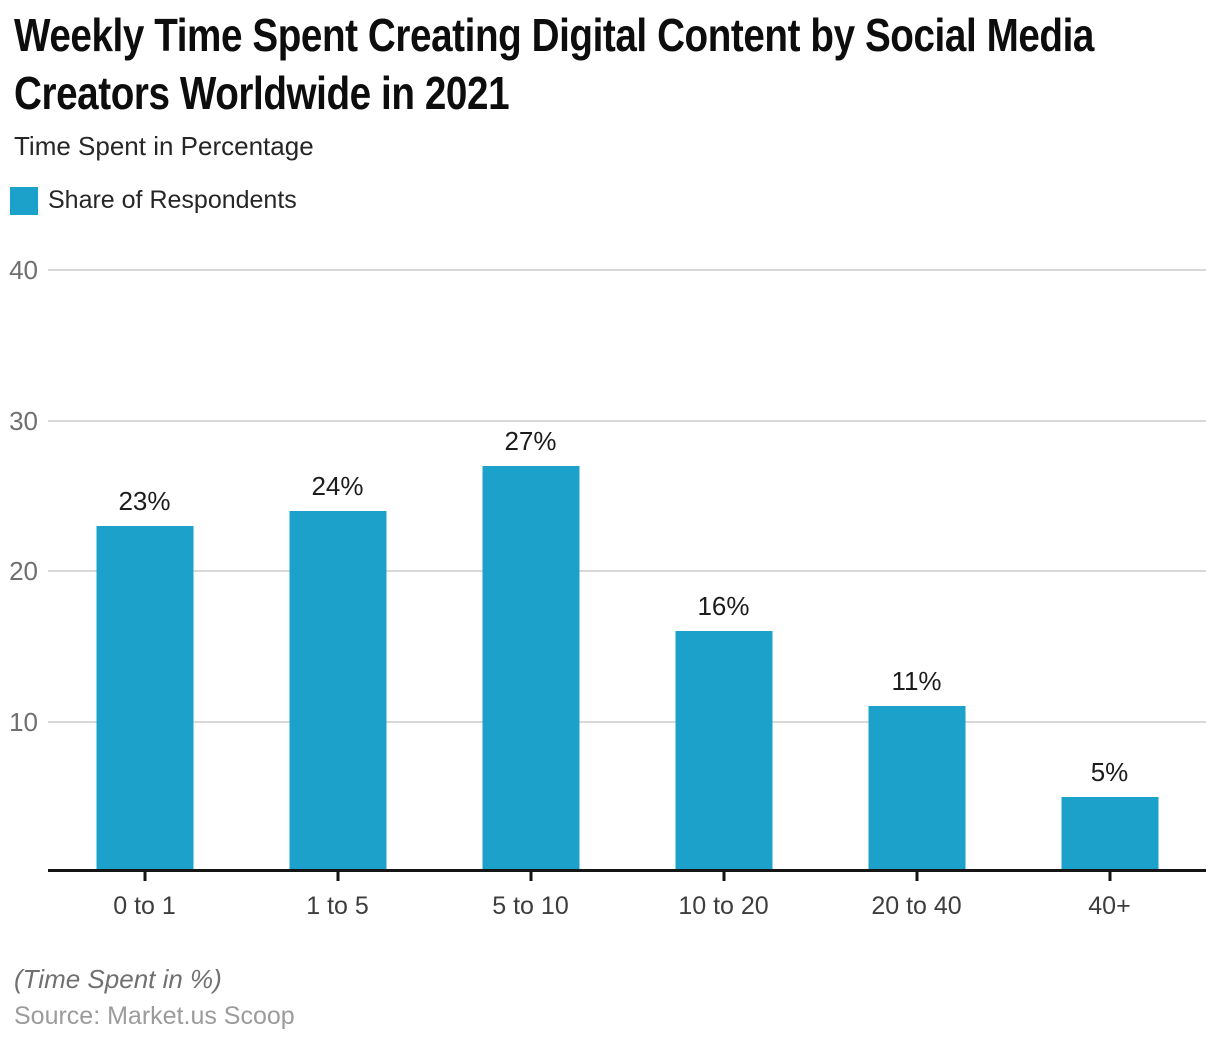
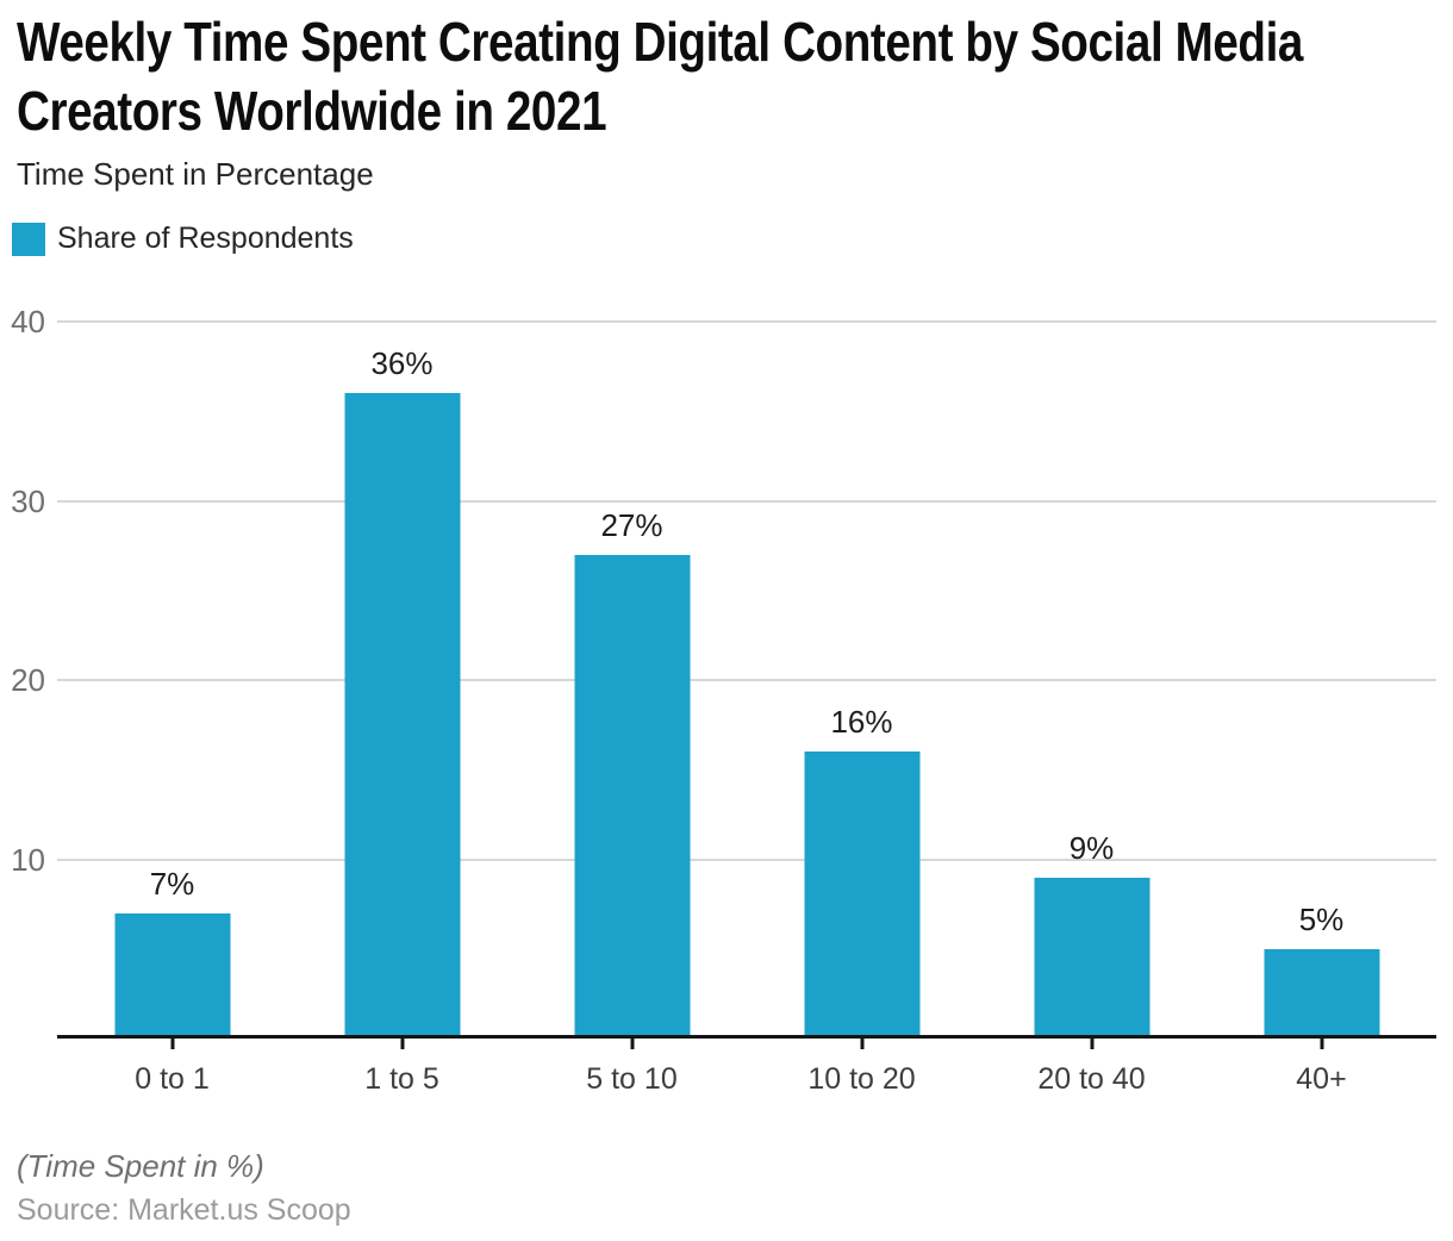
0 to 1: 23% -> 7%
1 to 5: 24% -> 36%
20 to 40: 11% -> 9%
